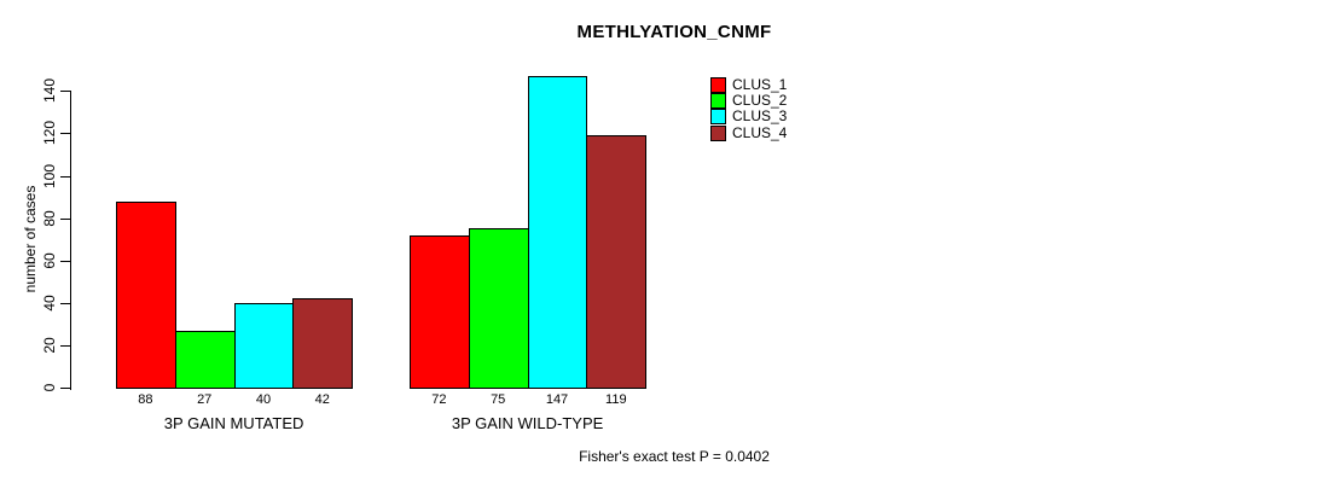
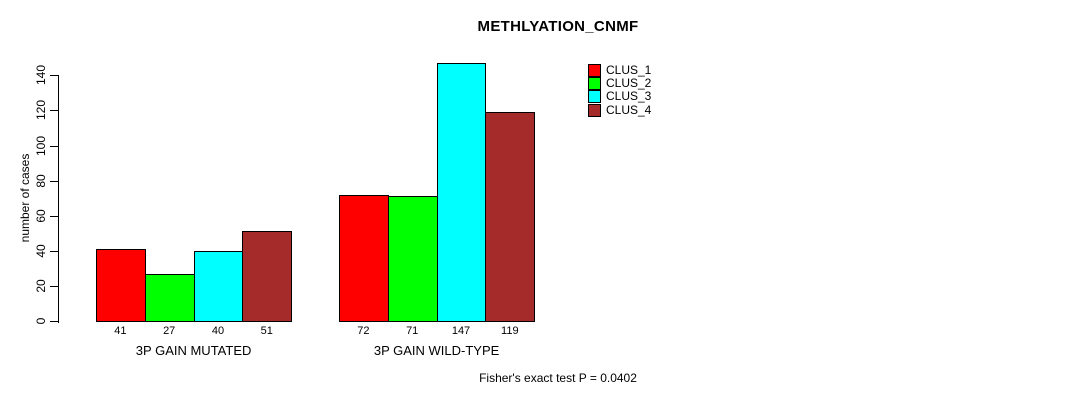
CLUS_1/3P GAIN MUTATED: 88 -> 41
CLUS_4/3P GAIN MUTATED: 42 -> 51
CLUS_2/3P GAIN WILD-TYPE: 75 -> 71
